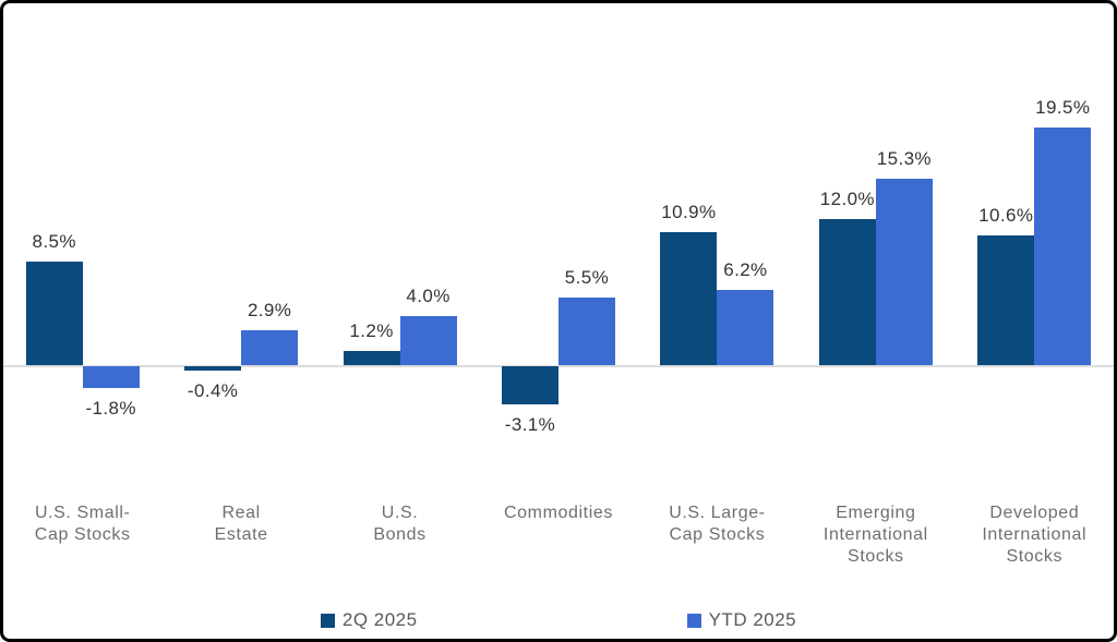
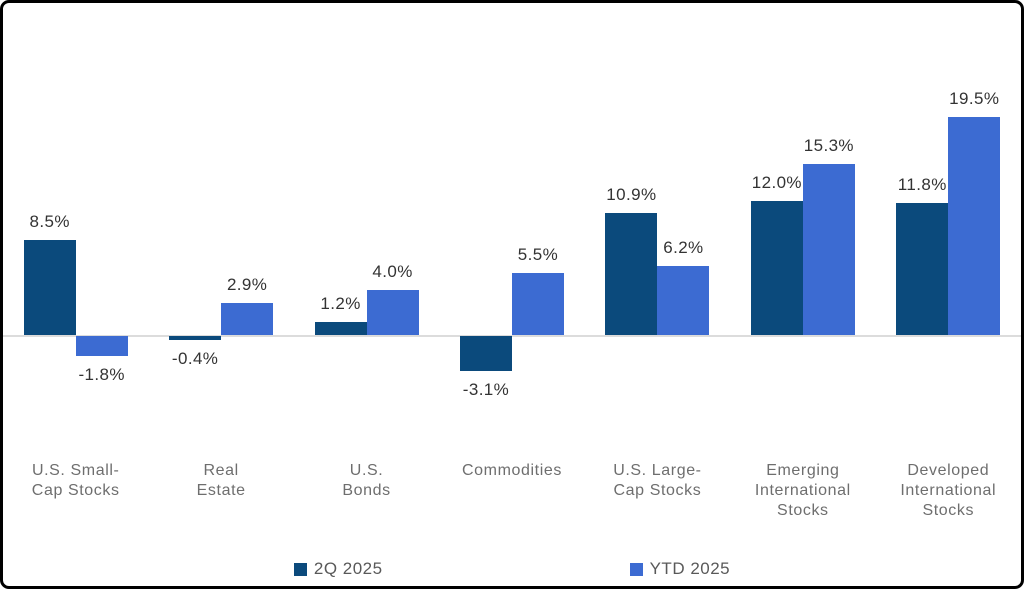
2Q 2025/Developed International Stocks: 10.6% -> 11.8%
